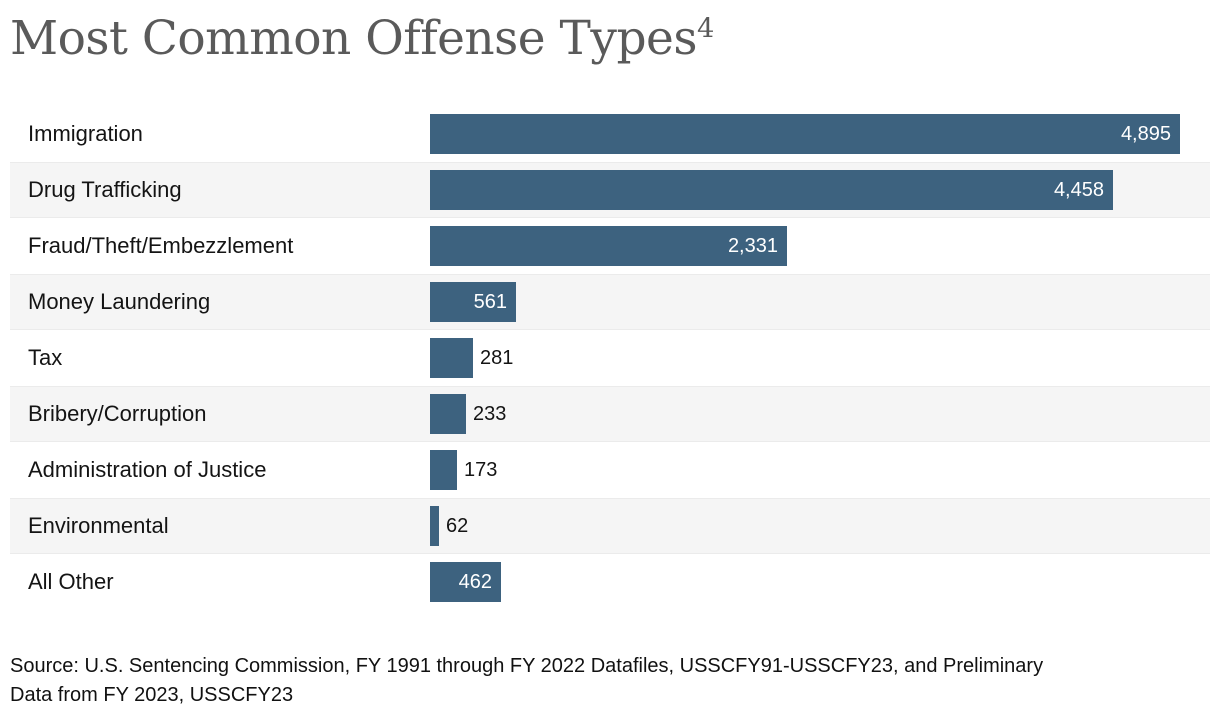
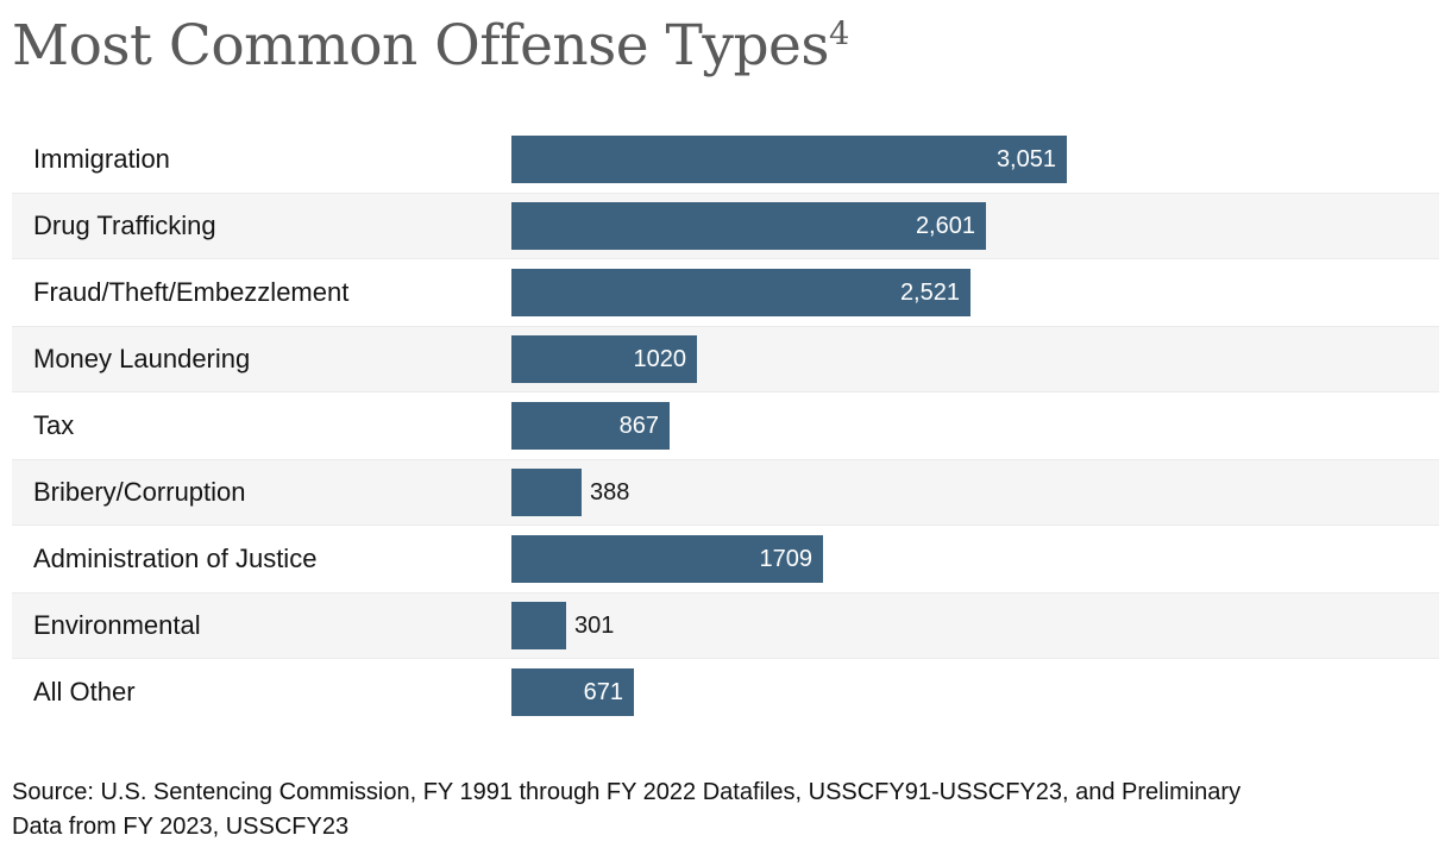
Immigration: 4,895 -> 3,051
Drug Trafficking: 4,458 -> 2,601
Fraud/Theft/Embezzlement: 2,331 -> 2,521
Money Laundering: 561 -> 1020
Tax: 281 -> 867
Bribery/Corruption: 233 -> 388
Administration of Justice: 173 -> 1709
Environmental: 62 -> 301
All Other: 462 -> 671
